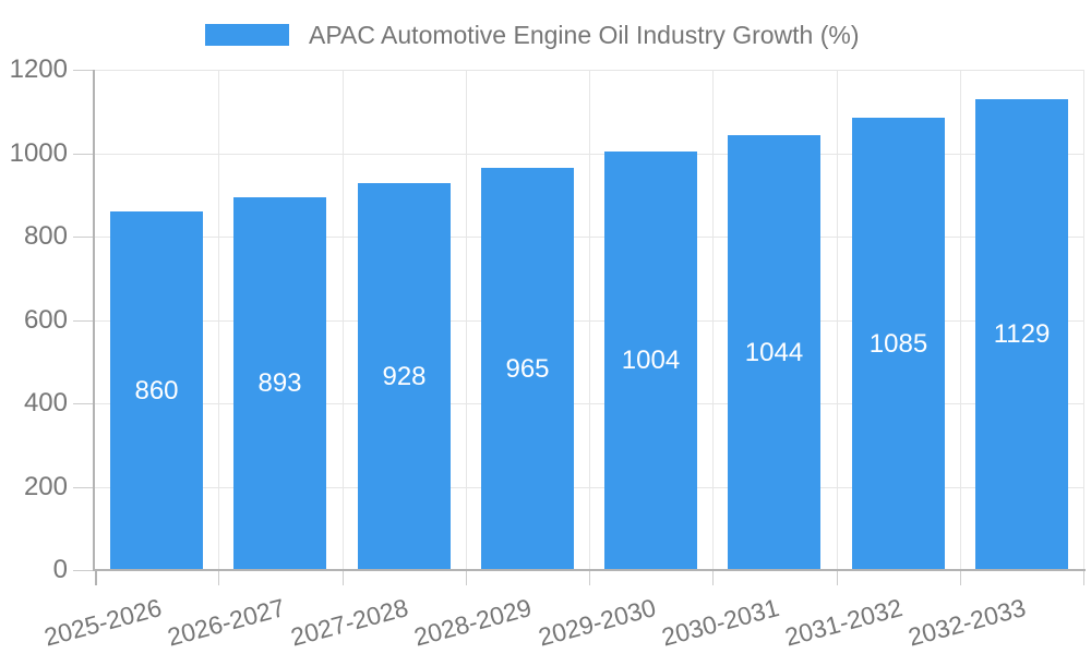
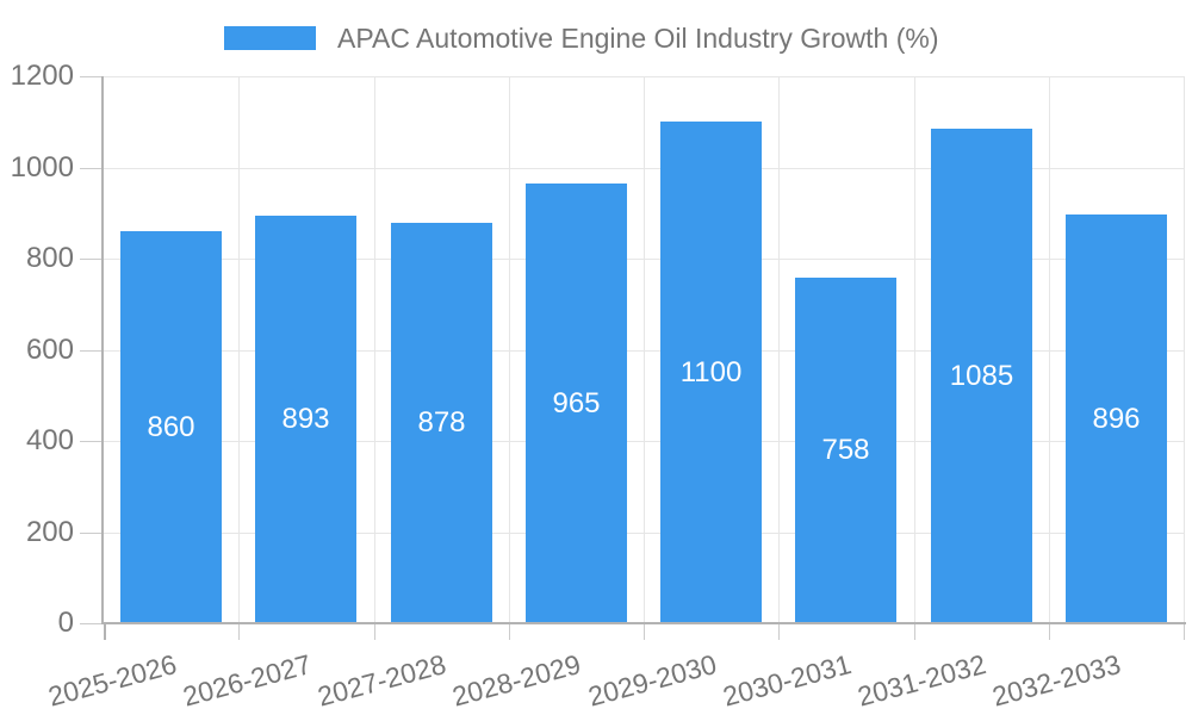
2027-2028: 928 -> 878
2029-2030: 1004 -> 1100
2030-2031: 1044 -> 758
2032-2033: 1129 -> 896
